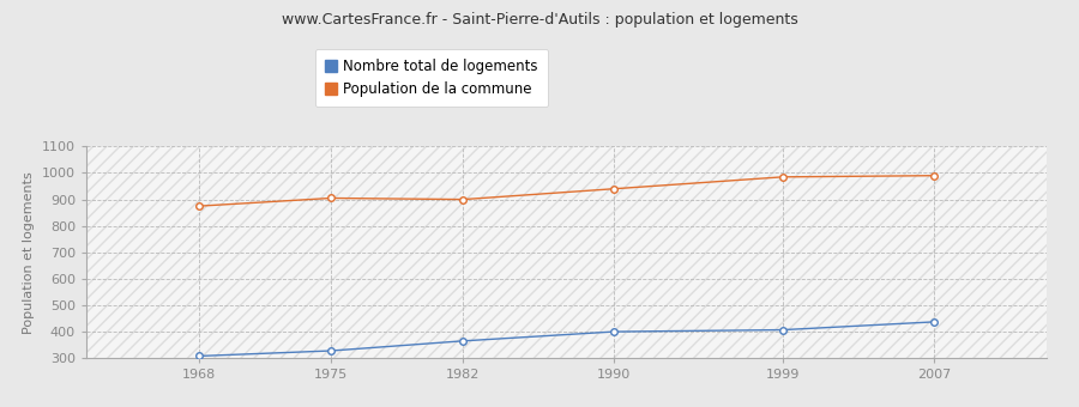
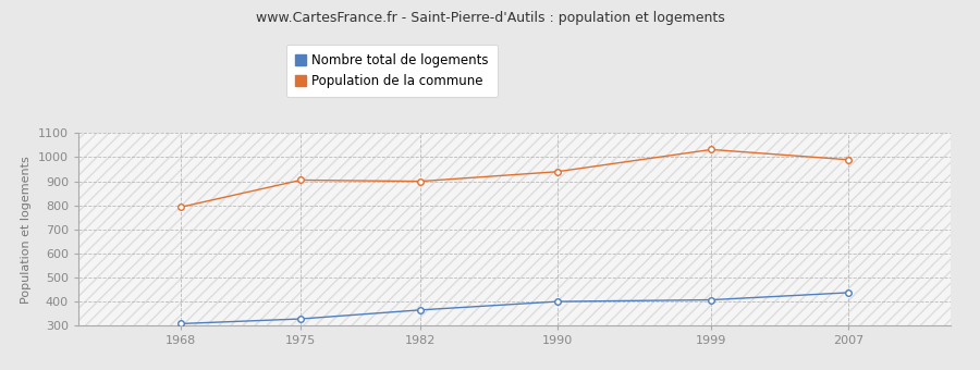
Population de la commune/1968: 875 -> 793
Population de la commune/1999: 985 -> 1032
